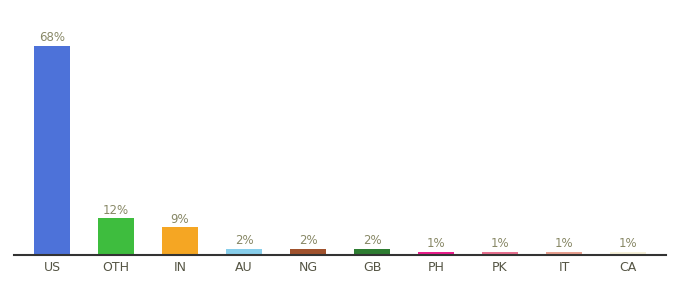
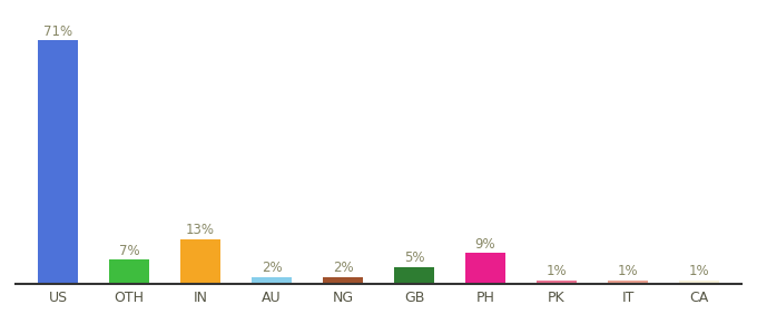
US: 68% -> 71%
OTH: 12% -> 7%
IN: 9% -> 13%
GB: 2% -> 5%
PH: 1% -> 9%
